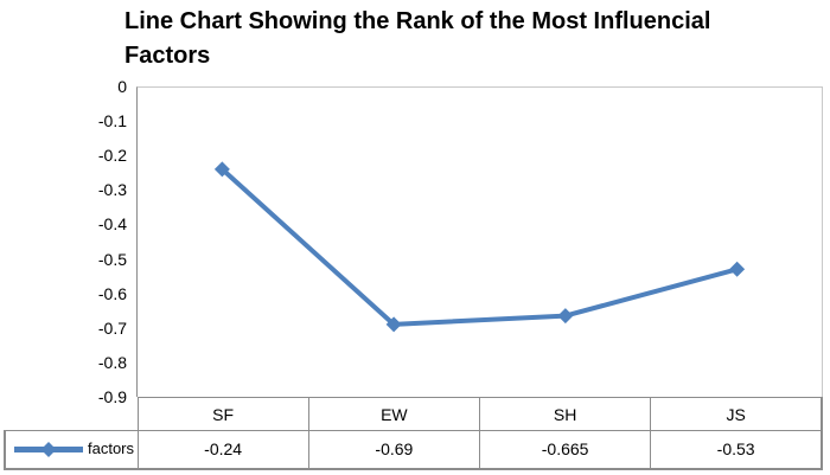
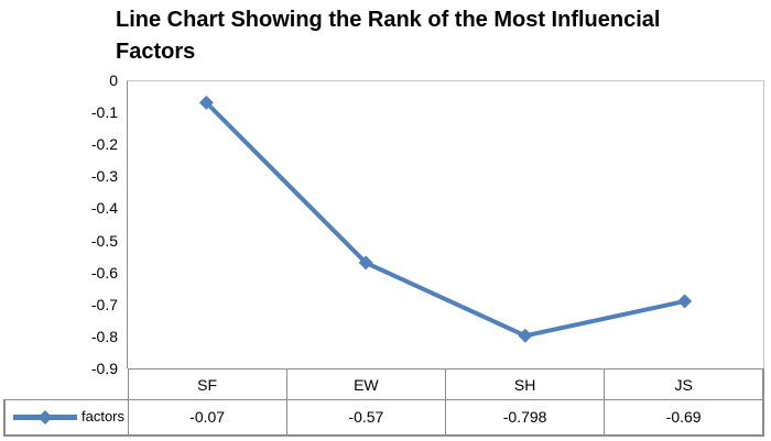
SF: -0.24 -> -0.07
EW: -0.69 -> -0.57
SH: -0.665 -> -0.798
JS: -0.53 -> -0.69
